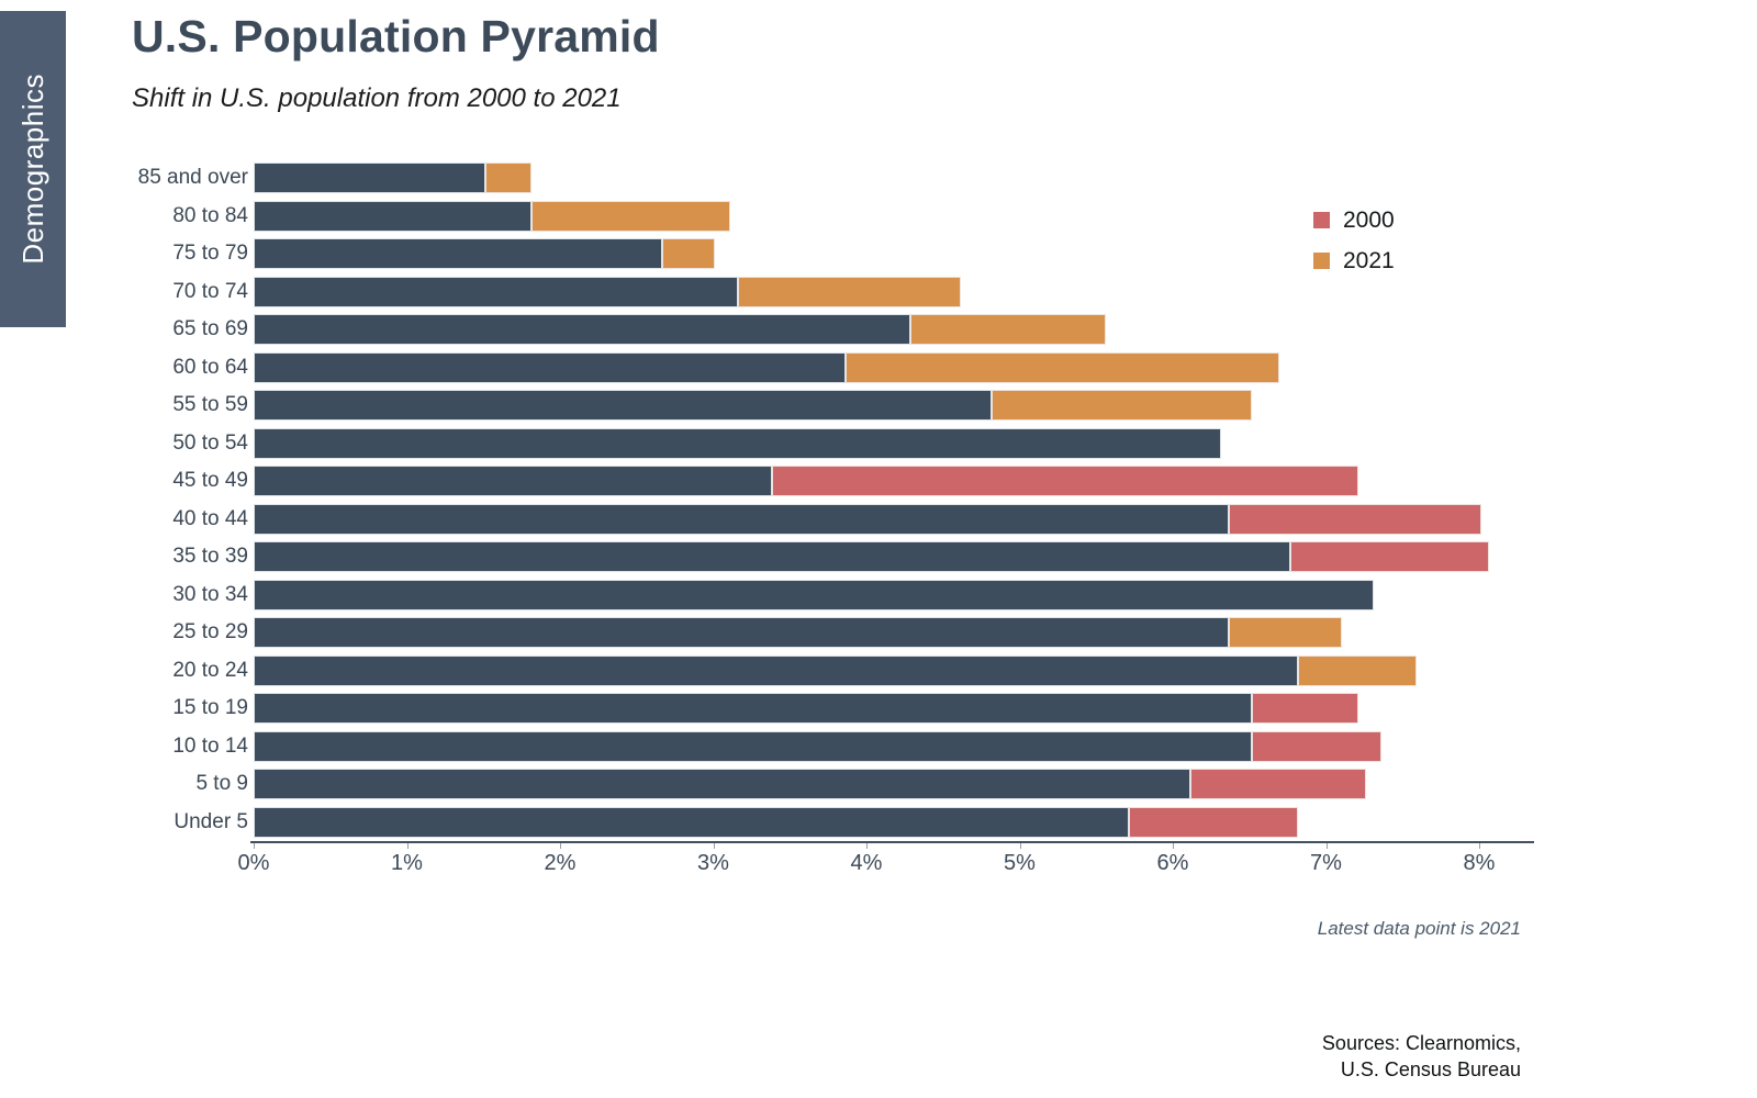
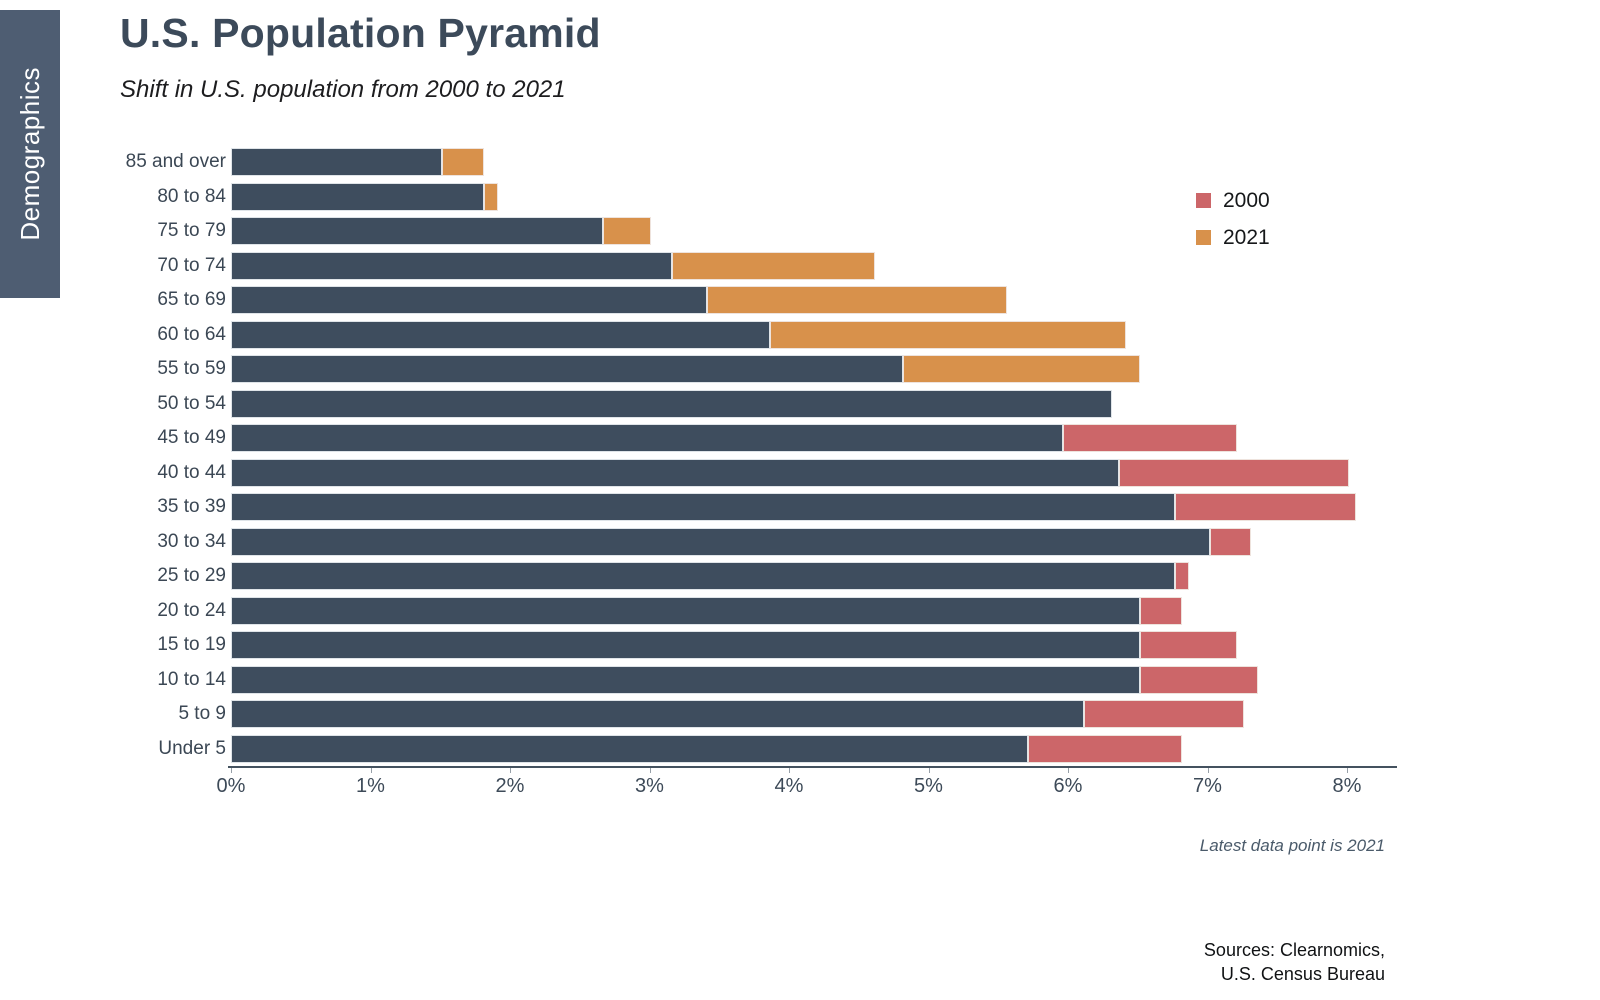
2021/80 to 84: 3.10% -> 1.90%
2000/65 to 69: 4.27% -> 3.40%
2021/60 to 64: 6.68% -> 6.40%
2021/45 to 49: 3.37% -> 5.95%
2021/30 to 34: 7.30% -> 7.00%
2000/25 to 29: 6.35% -> 6.85%
2021/25 to 29: 7.09% -> 6.75%
2021/20 to 24: 7.58% -> 6.50%
